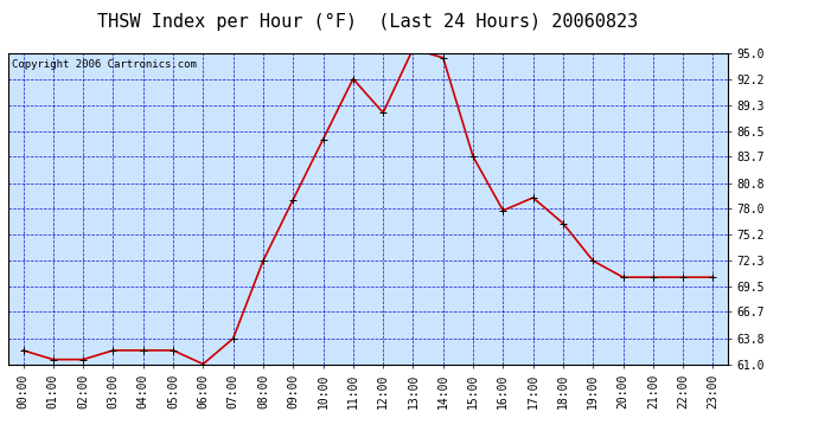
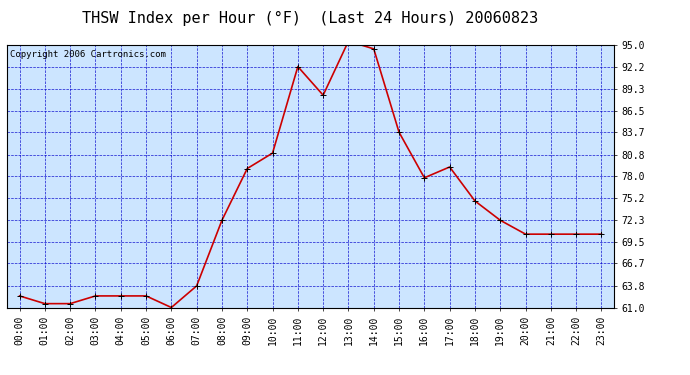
10:00: 85.6 -> 81.0
18:00: 76.4 -> 74.8
